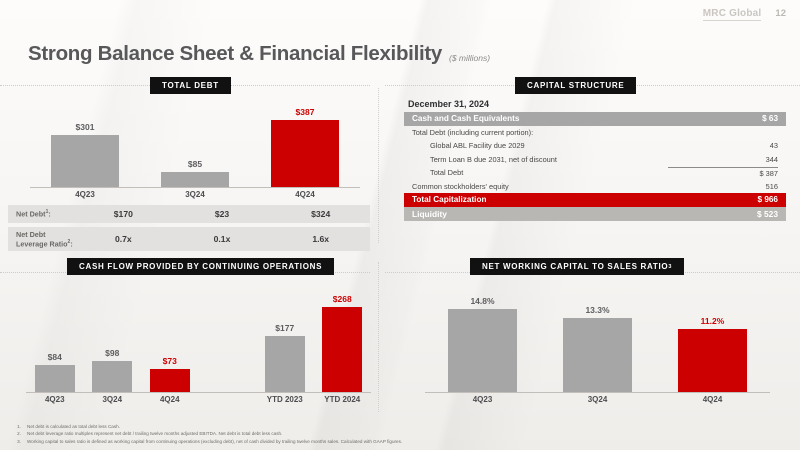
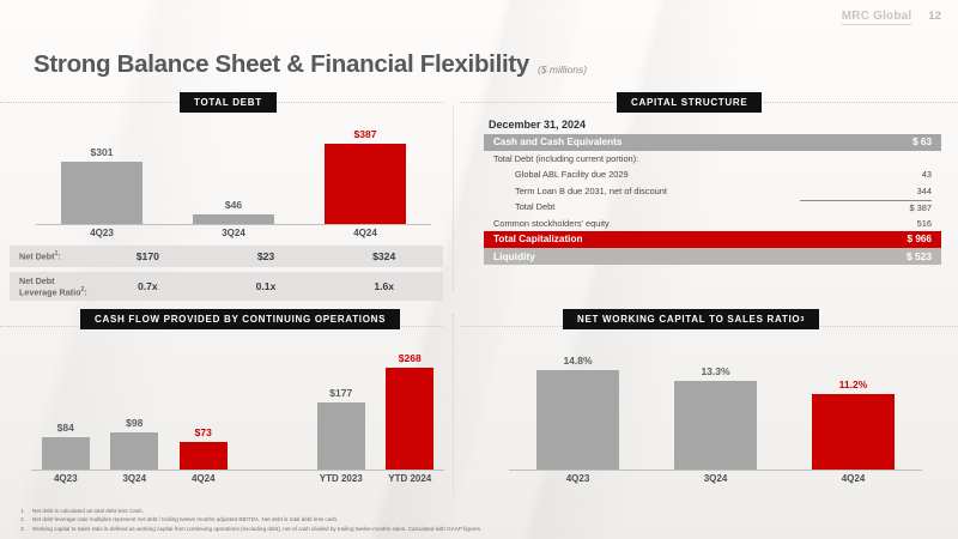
TOTAL DEBT/3Q24: $85 -> $46
